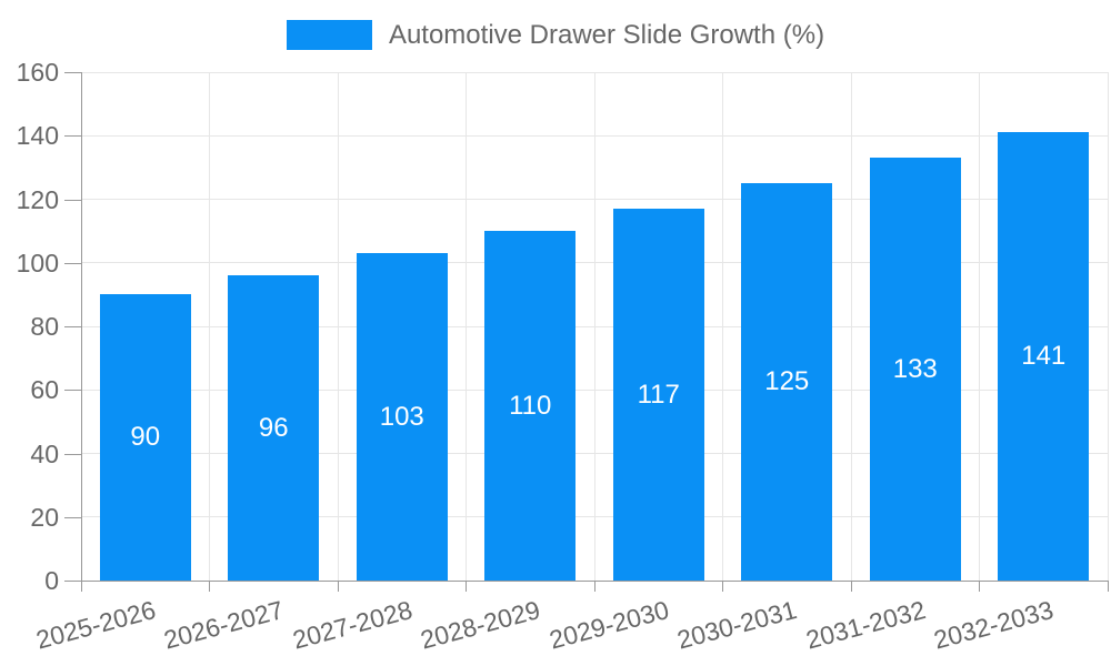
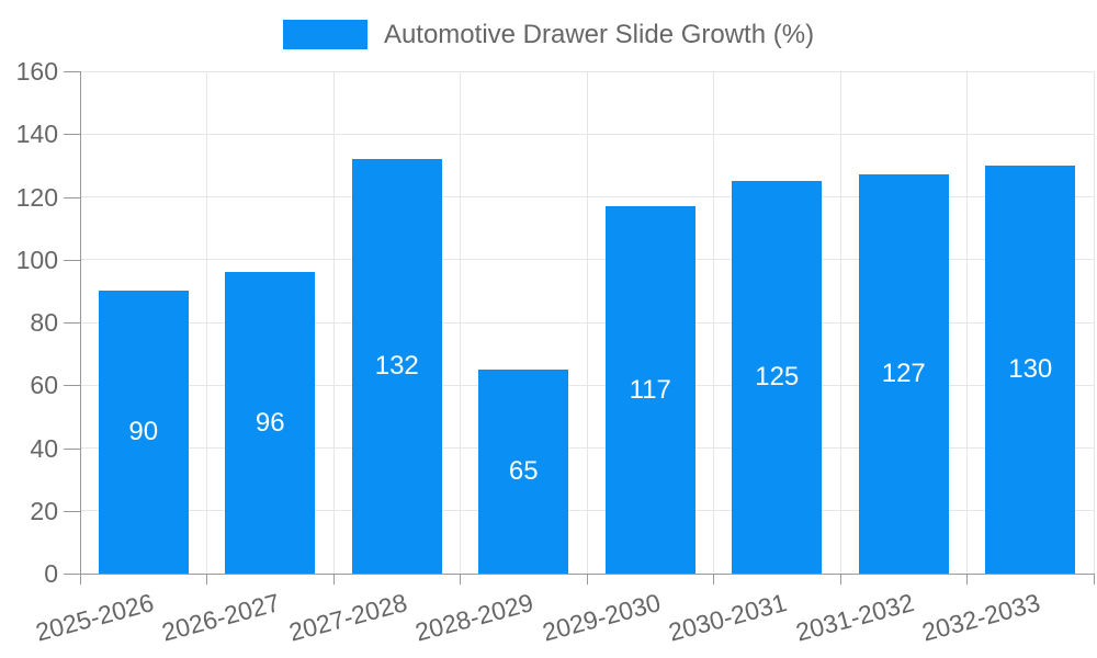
2027-2028: 103 -> 132
2028-2029: 110 -> 65
2031-2032: 133 -> 127
2032-2033: 141 -> 130
